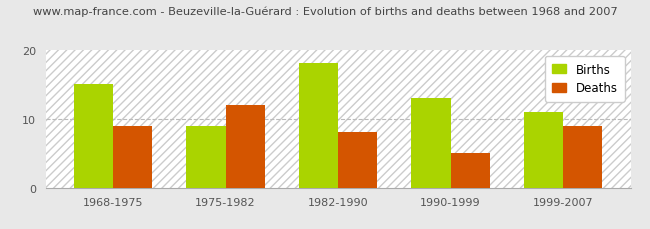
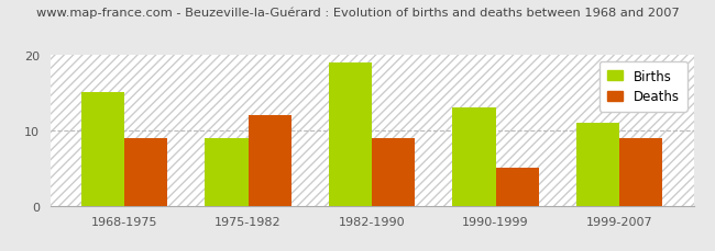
Births/1982-1990: 18 -> 19
Deaths/1982-1990: 8 -> 9
